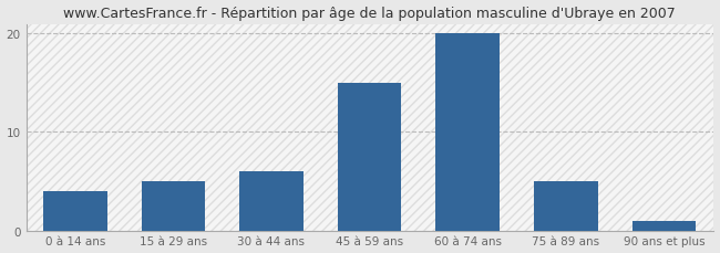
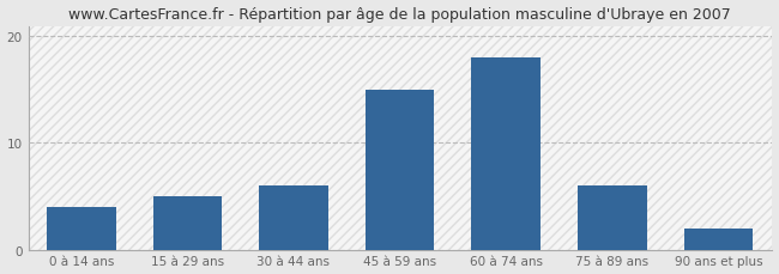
60 à 74 ans: 20 -> 18
75 à 89 ans: 5 -> 6
90 ans et plus: 1 -> 2
